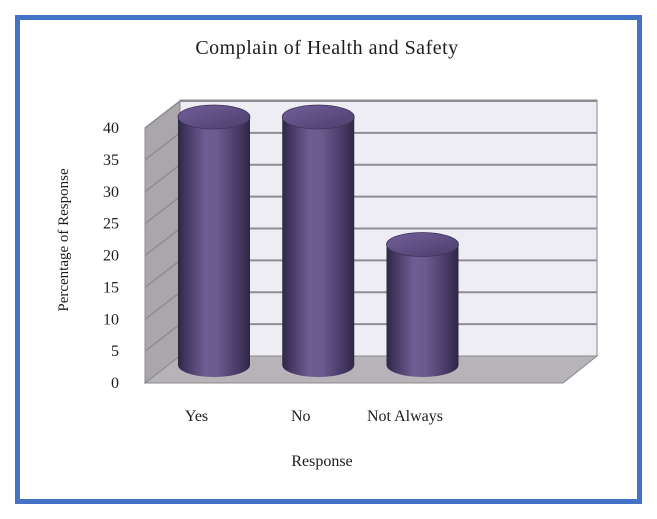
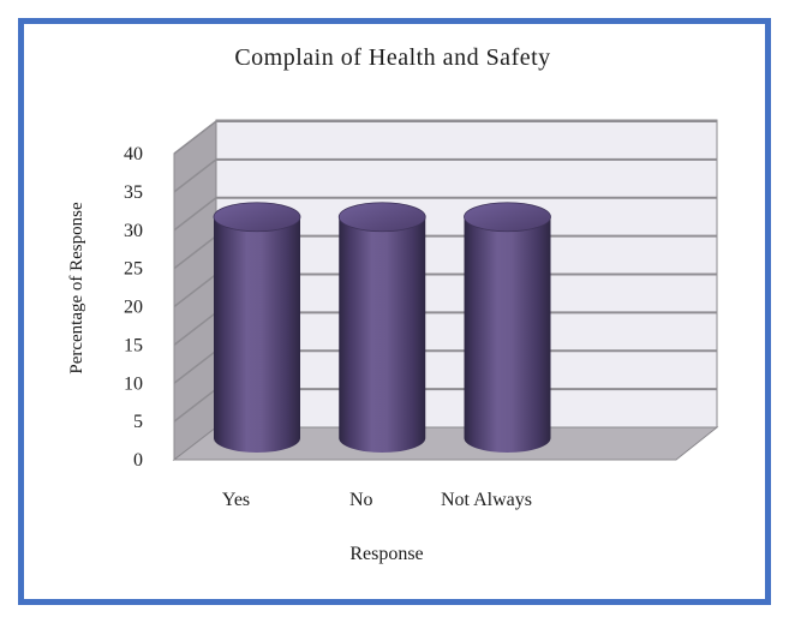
Yes: 40 -> 30
No: 40 -> 30
Not Always: 20 -> 30
